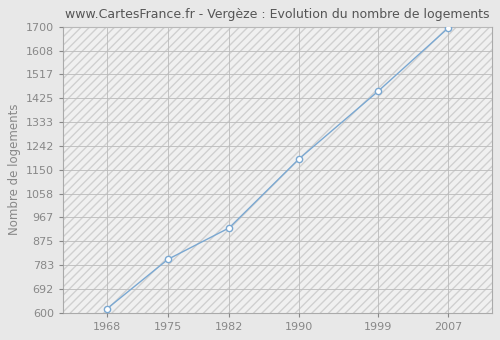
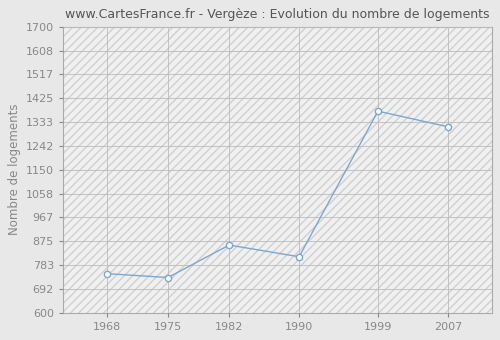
1968: 614 -> 750
1975: 805 -> 735
1982: 926 -> 860
1990: 1192 -> 815
1999: 1451 -> 1375
2007: 1694 -> 1315
